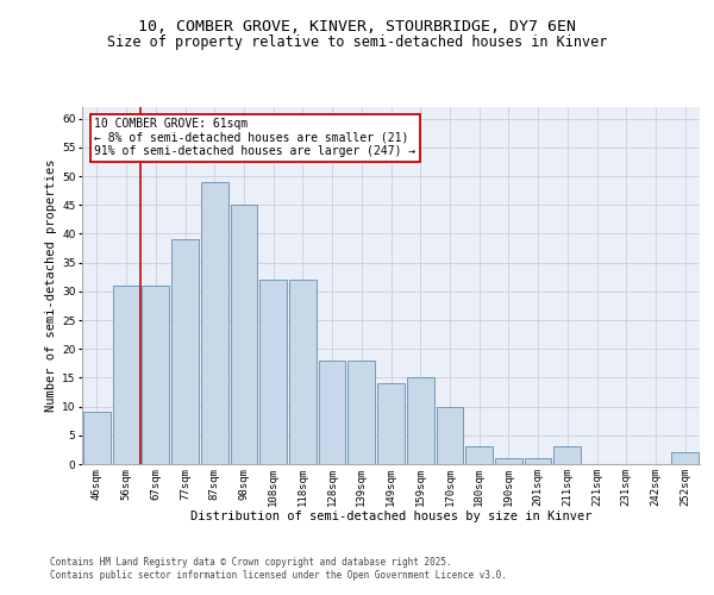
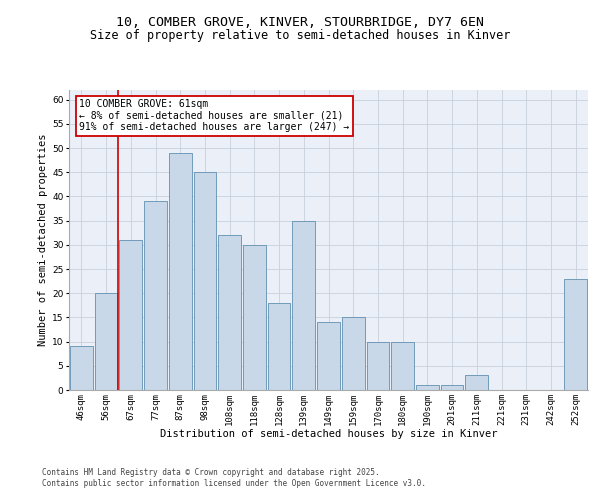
56sqm: 31 -> 20
118sqm: 32 -> 30
139sqm: 18 -> 35
180sqm: 3 -> 10
252sqm: 2 -> 23
